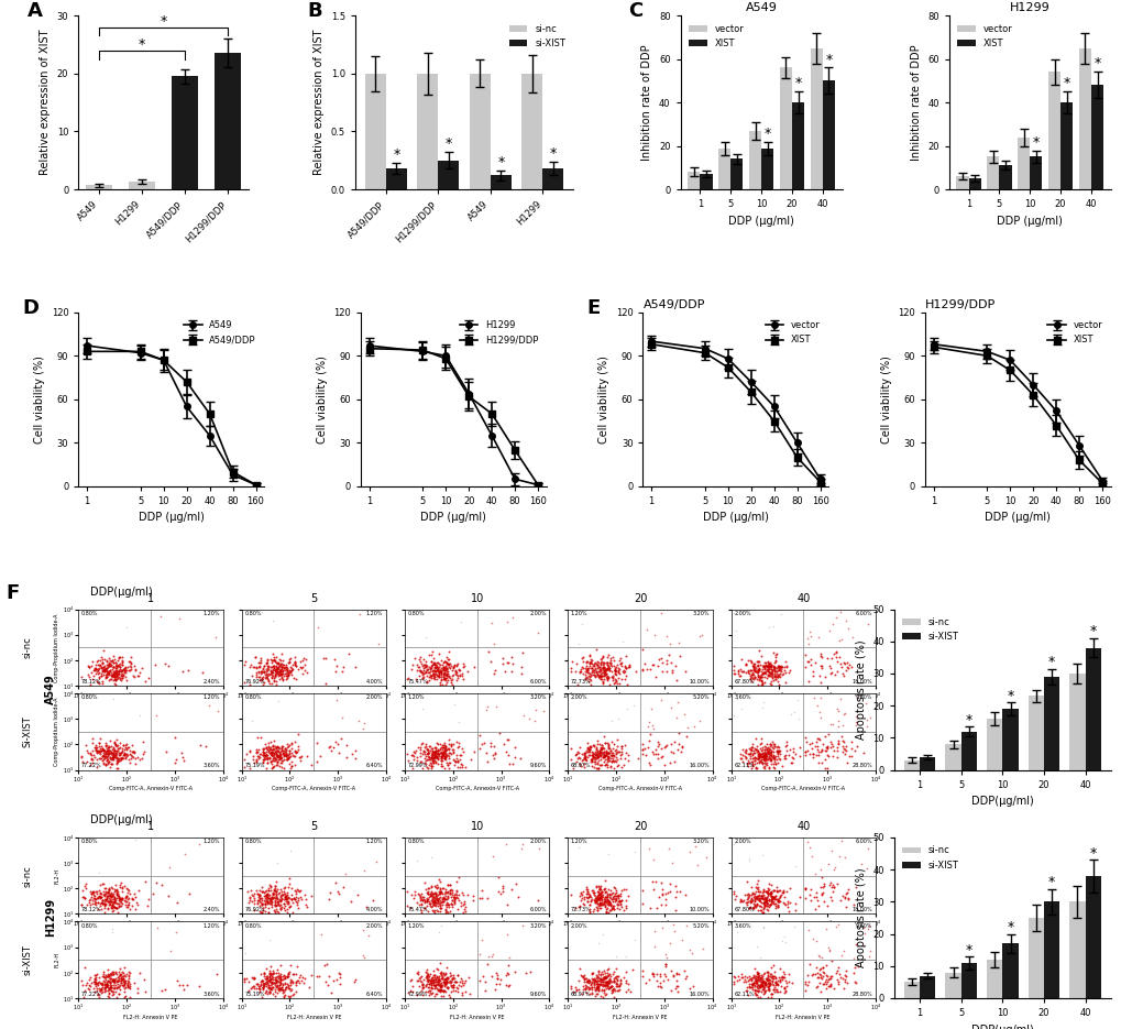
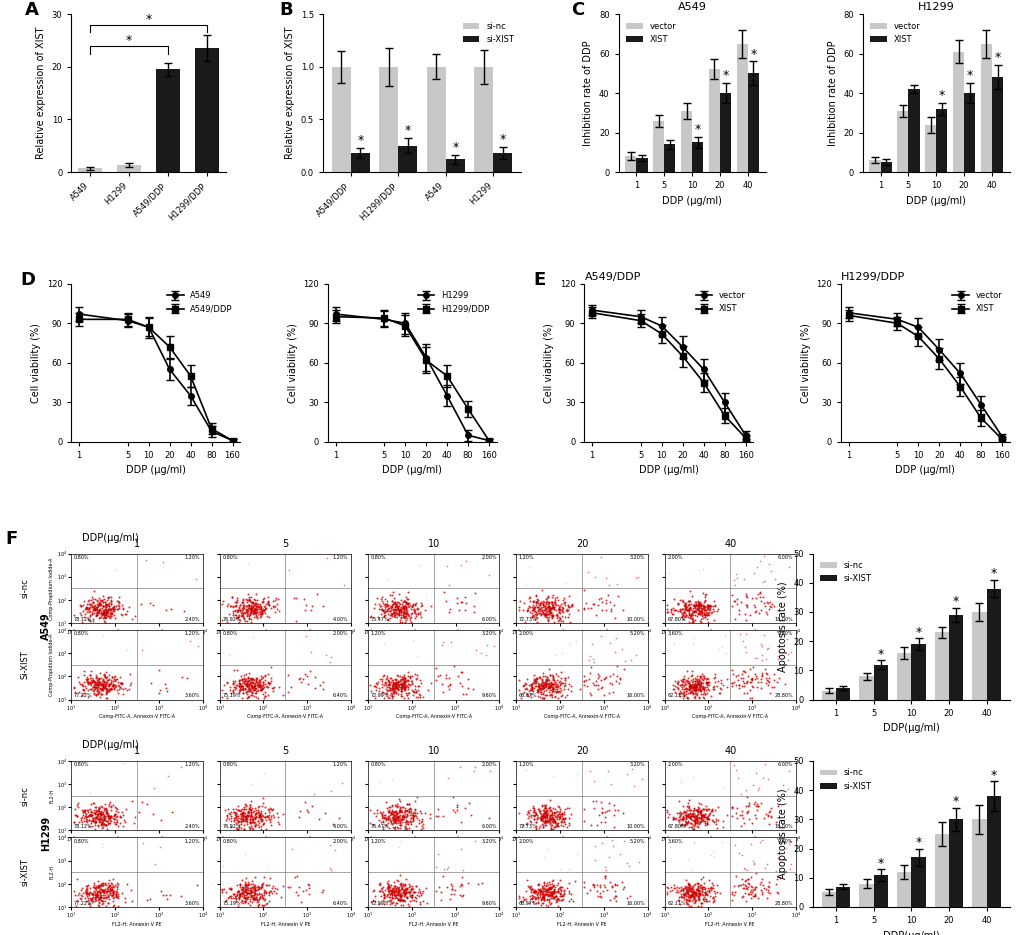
A549/vector/5: 19 -> 26
A549/vector/10: 27 -> 31
A549/XIST/10: 19 -> 15
A549/vector/20: 56 -> 52
H1299/vector/5: 15 -> 31
H1299/XIST/5: 11 -> 42
H1299/XIST/10: 15 -> 32
H1299/vector/20: 54 -> 61
